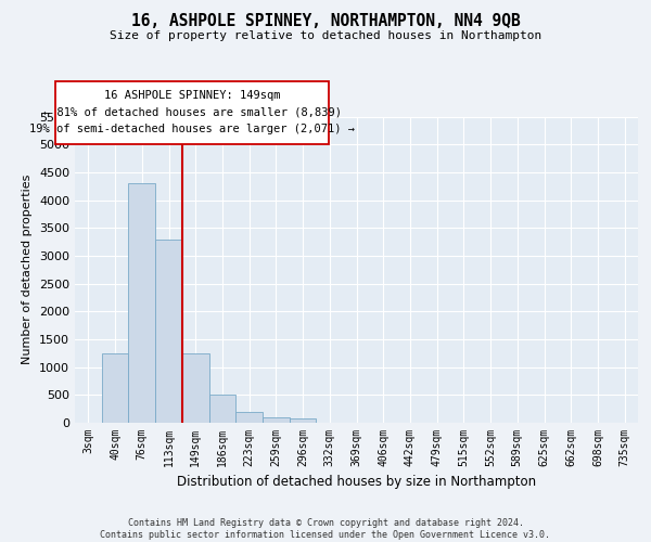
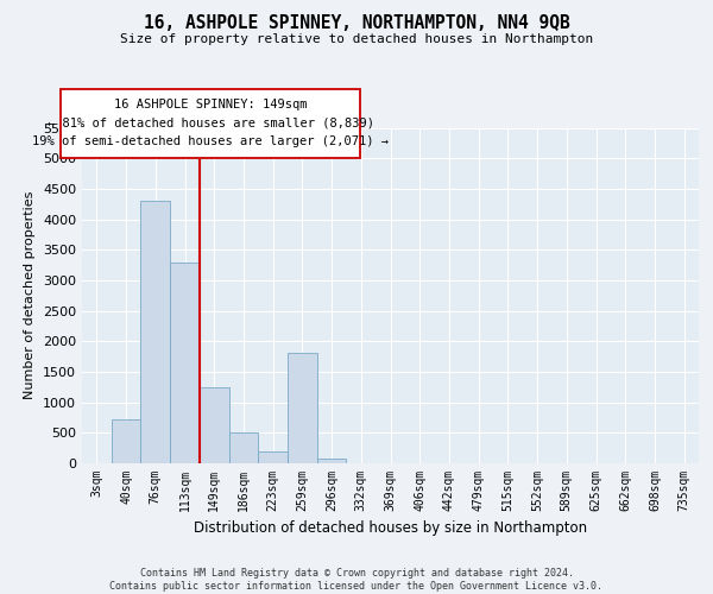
40sqm: 1250 -> 720
259sqm: 100 -> 1820
